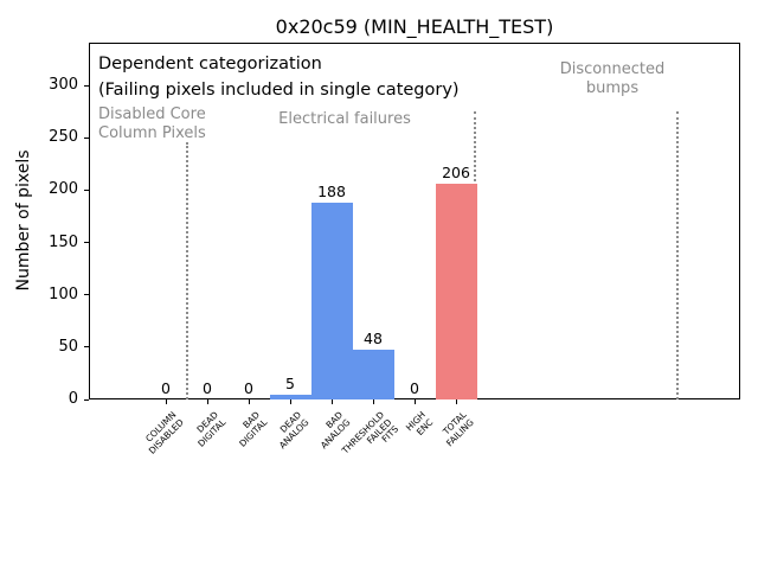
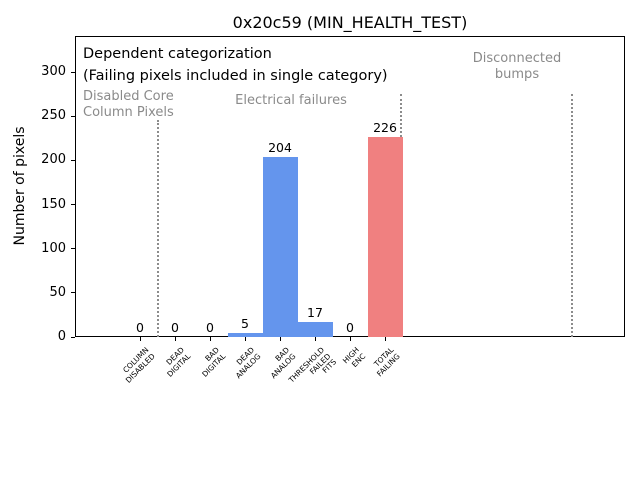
BAD ANALOG: 188 -> 204
THRESHOLD FAILED FITS: 48 -> 17
TOTAL FAILING: 206 -> 226
